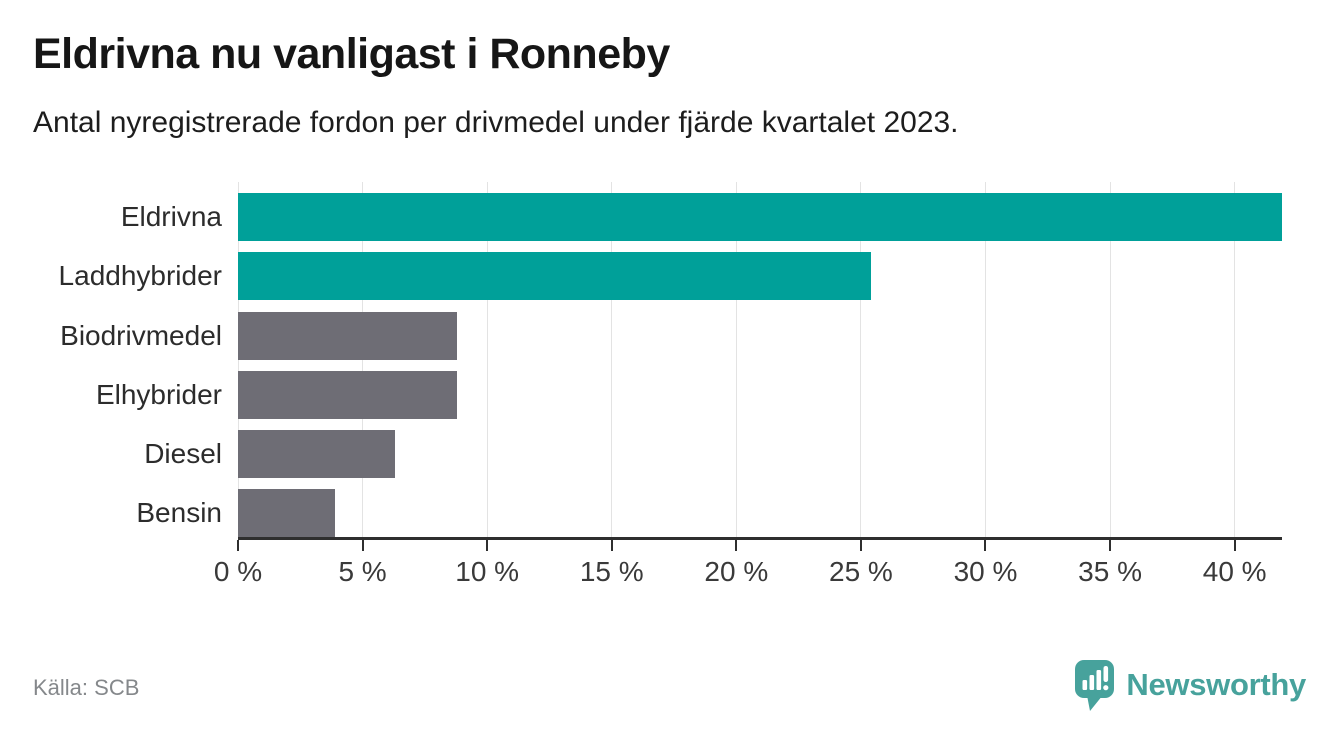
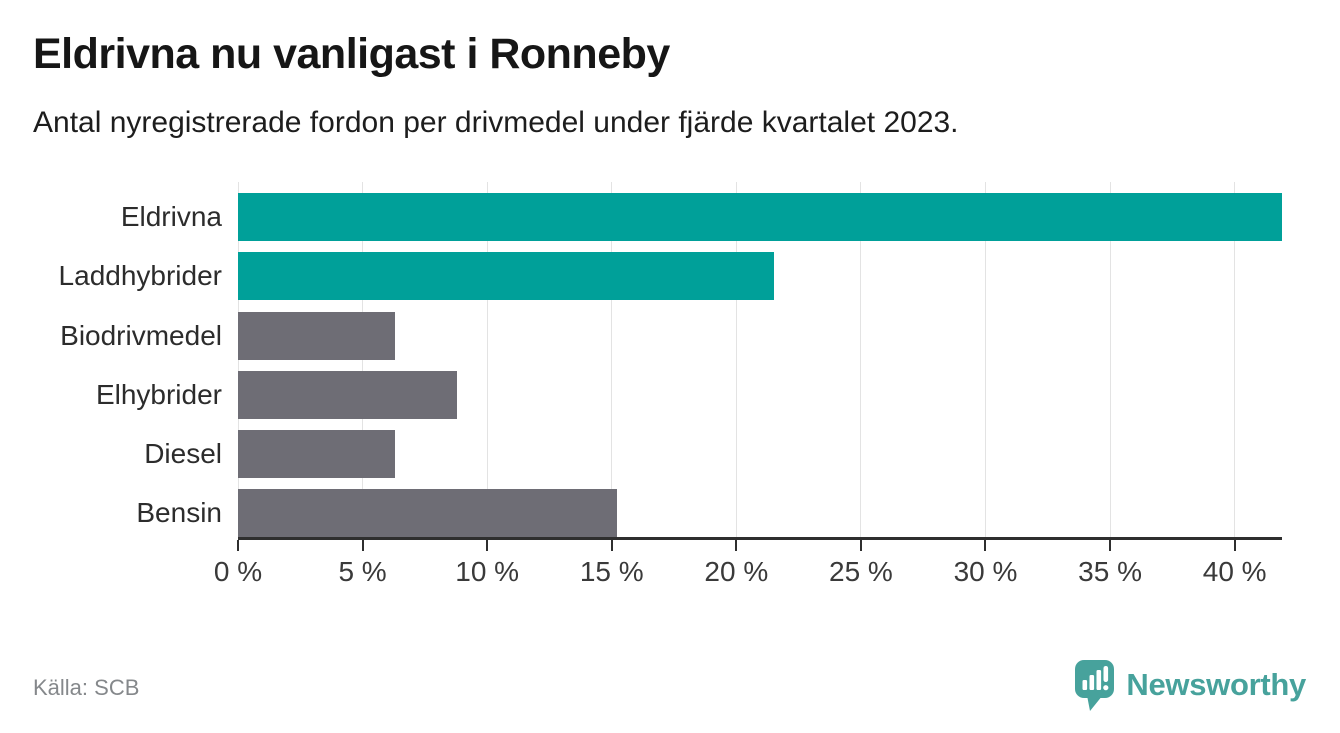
Laddhybrider: 25.4% -> 21.5%
Biodrivmedel: 8.8% -> 6.3%
Bensin: 3.9% -> 15.2%
